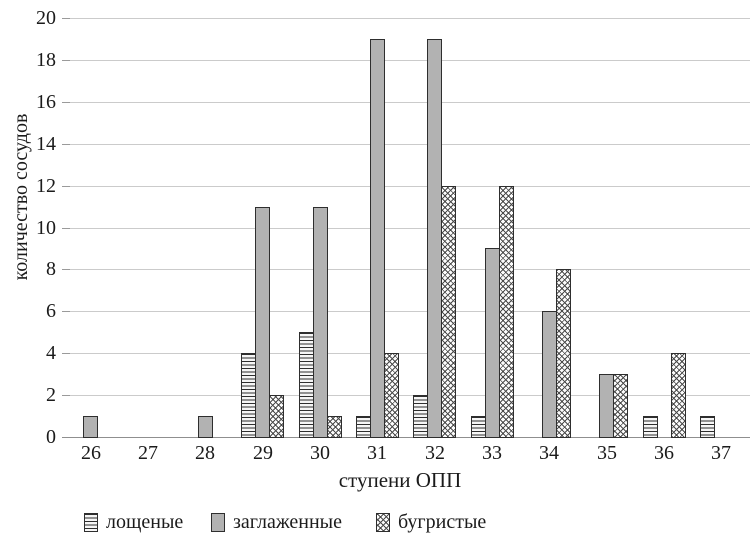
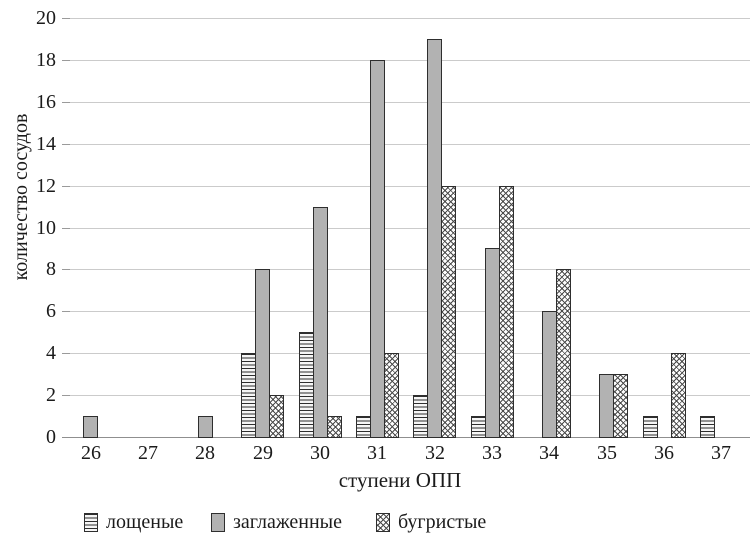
заглаженные/29: 11 -> 8
заглаженные/31: 19 -> 18
